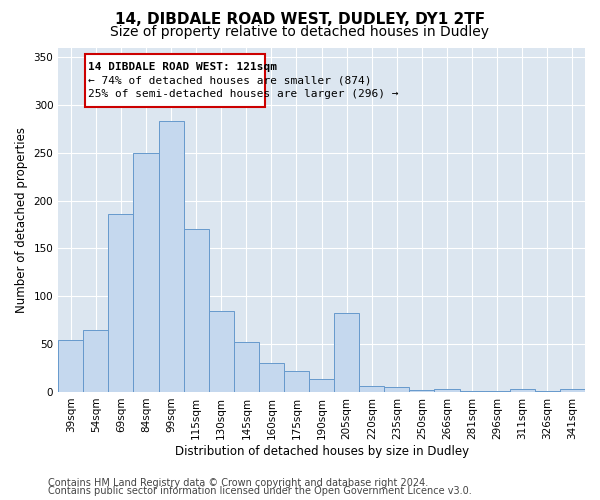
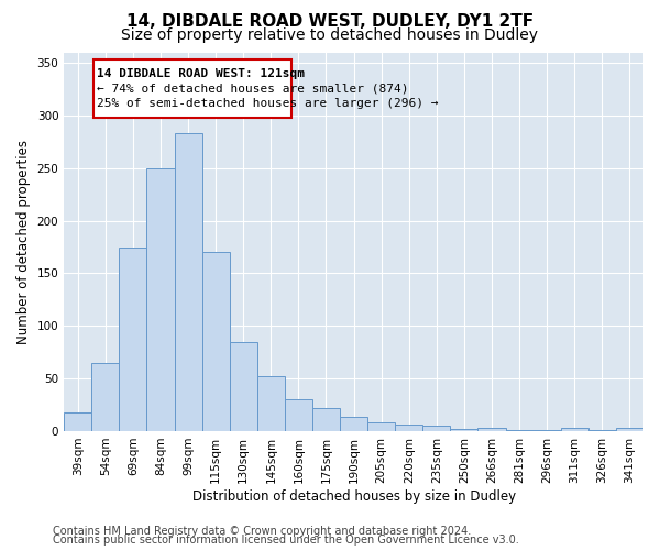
39sqm: 54 -> 18
69sqm: 186 -> 175
205sqm: 82 -> 8
